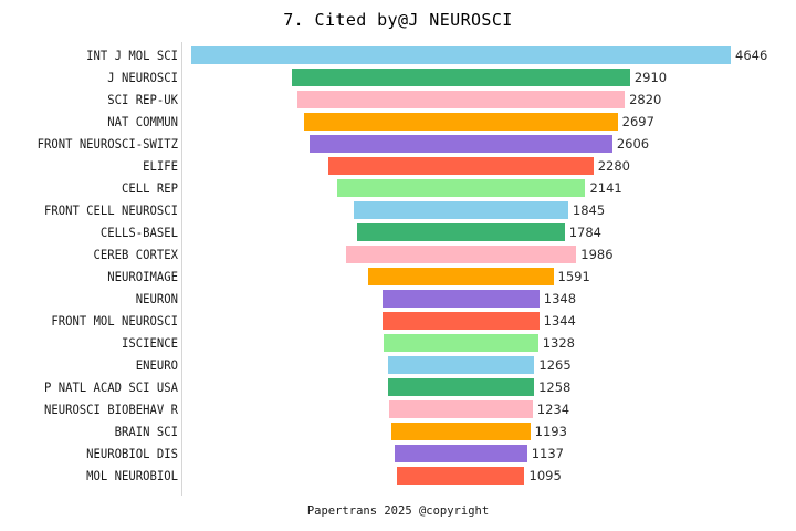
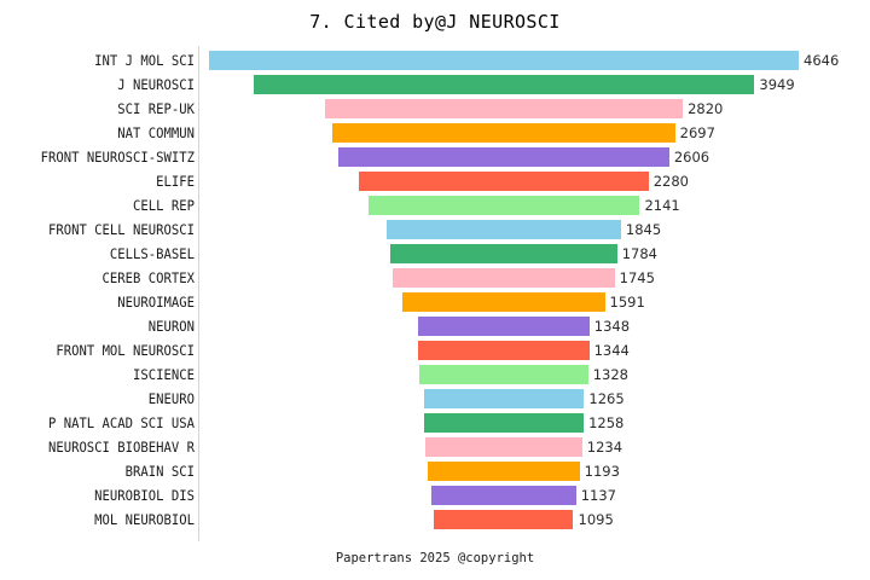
J NEUROSCI: 2910 -> 3949
CEREB CORTEX: 1986 -> 1745
